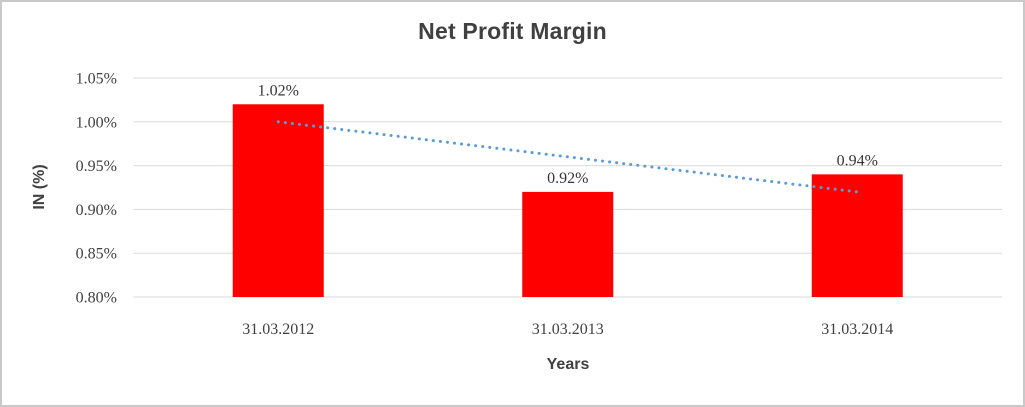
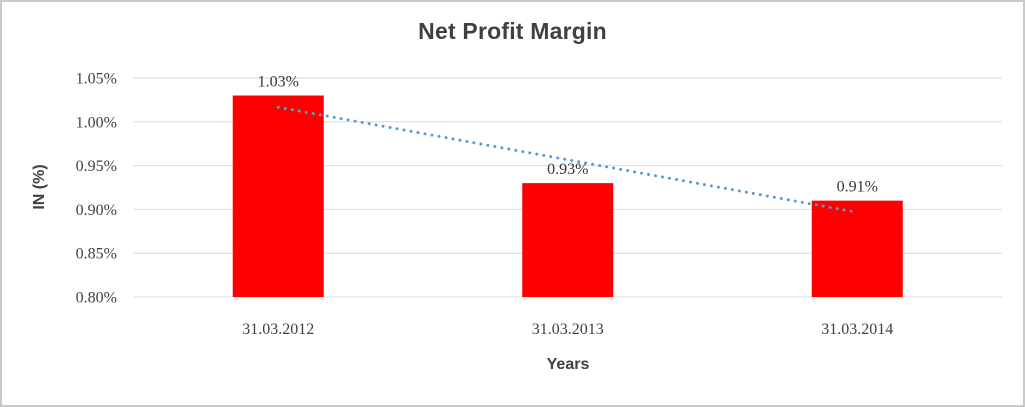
31.03.2012: 1.02% -> 1.03%
31.03.2013: 0.92% -> 0.93%
31.03.2014: 0.94% -> 0.91%
